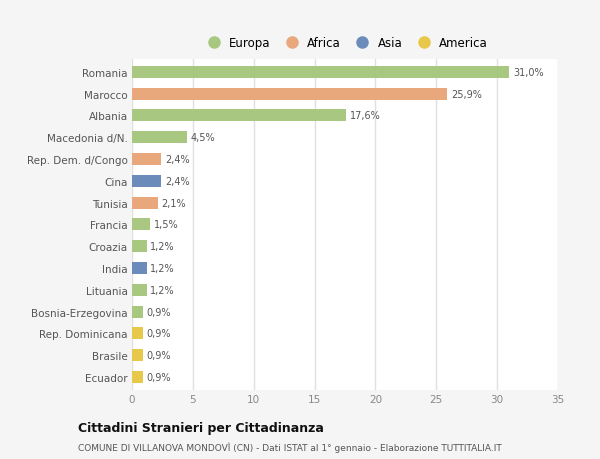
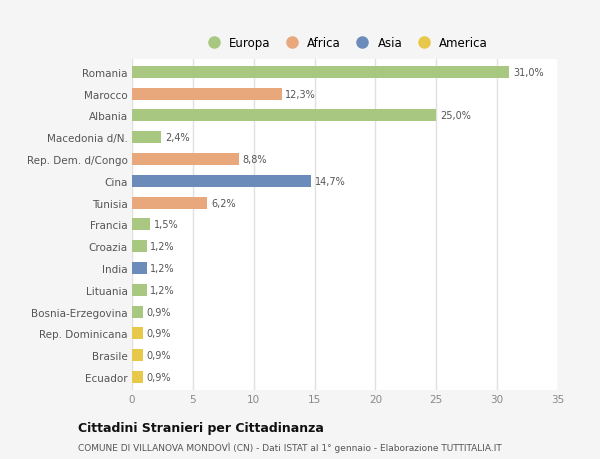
Marocco: 25,9% -> 12,3%
Albania: 17,6% -> 25,0%
Macedonia d/N.: 4,5% -> 2,4%
Rep. Dem. d/Congo: 2,4% -> 8,8%
Cina: 2,4% -> 14,7%
Tunisia: 2,1% -> 6,2%
